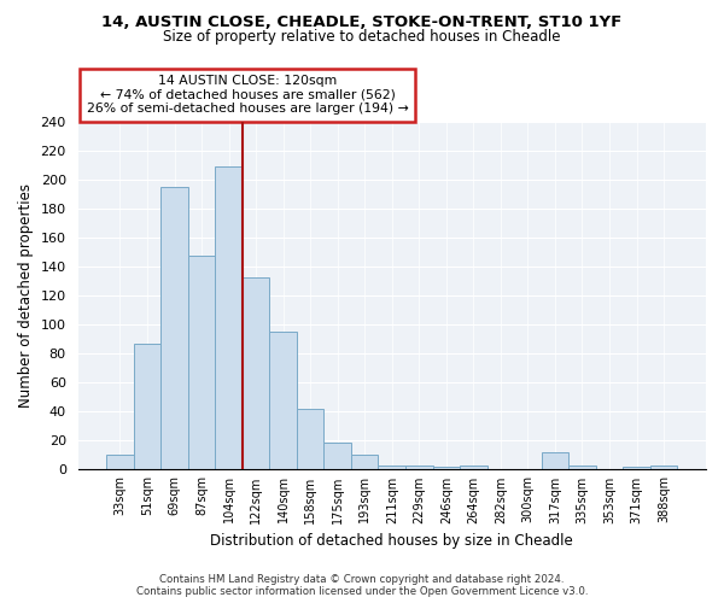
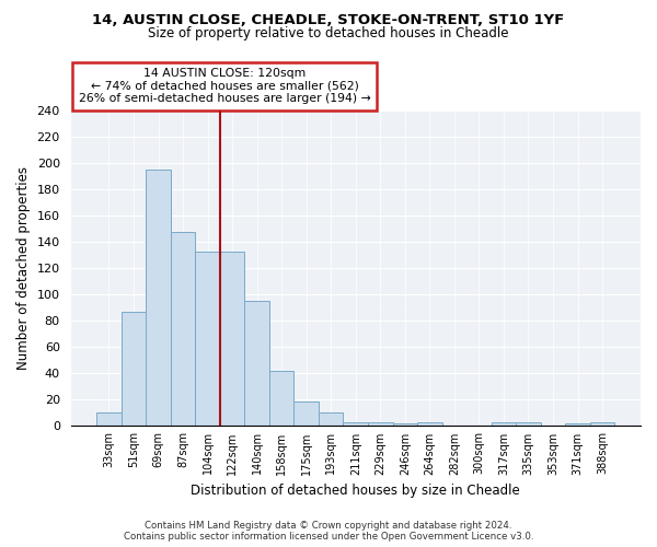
104sqm: 209 -> 133
317sqm: 12 -> 3
